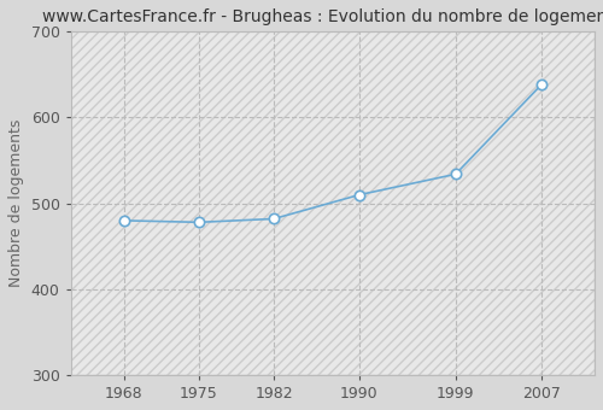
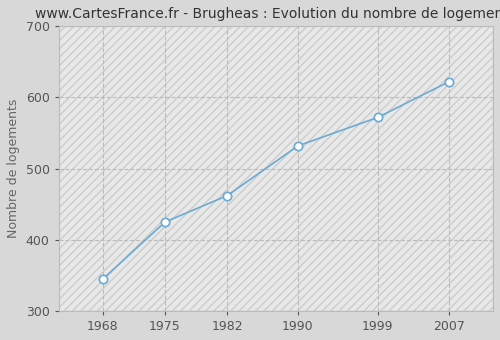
1968: 480 -> 345
1975: 478 -> 425
1982: 482 -> 462
1990: 510 -> 532
1999: 534 -> 572
2007: 638 -> 622
